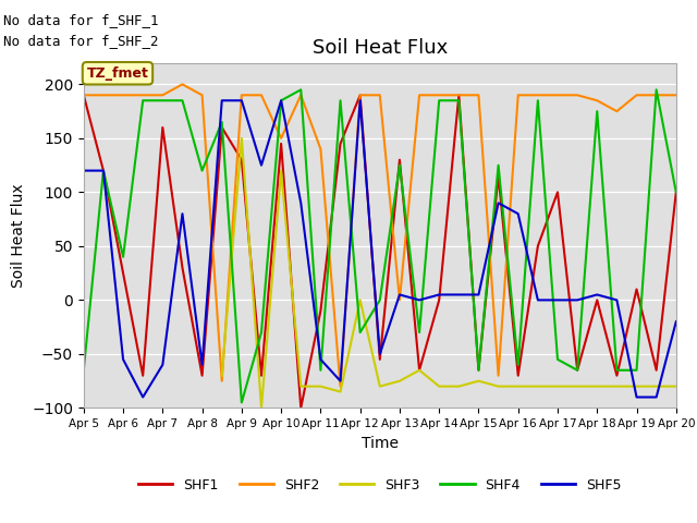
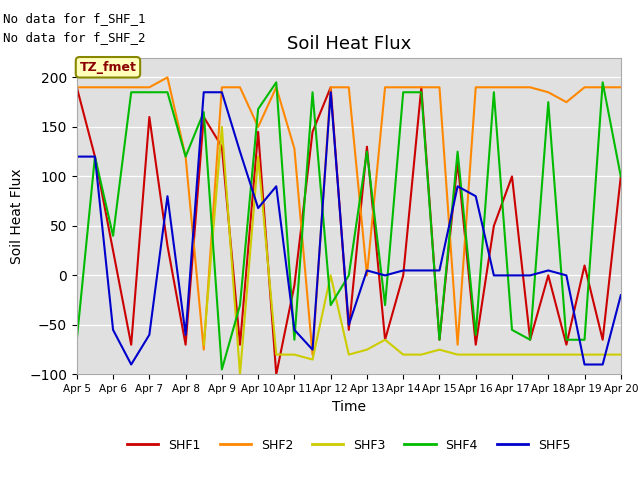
SHF2/Apr 8: 190 -> 120
SHF4/Apr 10: 185 -> 168
SHF5/Apr 10: 185 -> 68
SHF2/Apr 11: 140 -> 128
